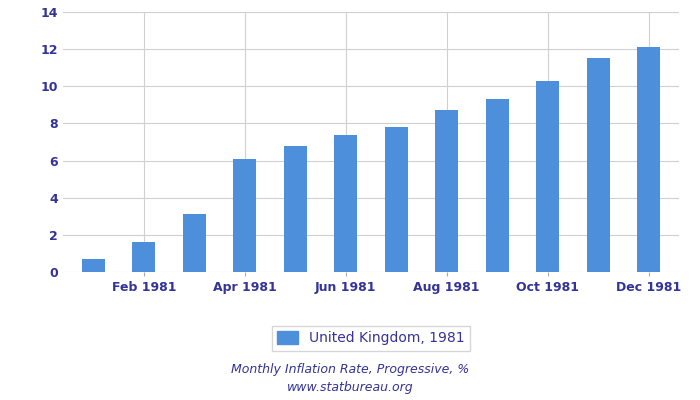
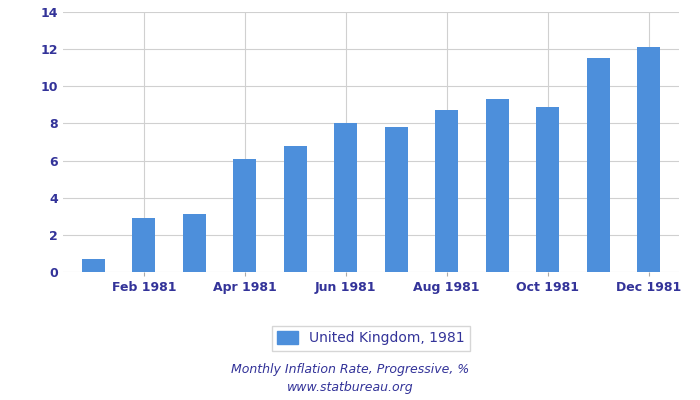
Feb 1981: 1.6 -> 2.9
Jun 1981: 7.4 -> 8.0
Oct 1981: 10.3 -> 8.9
